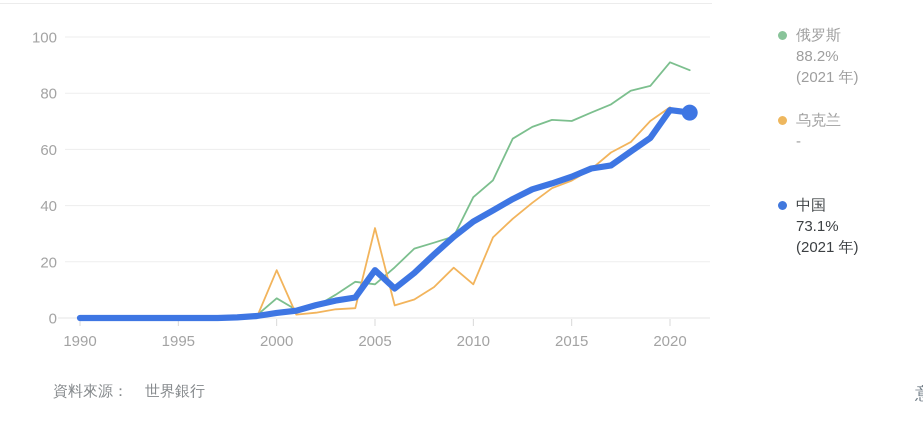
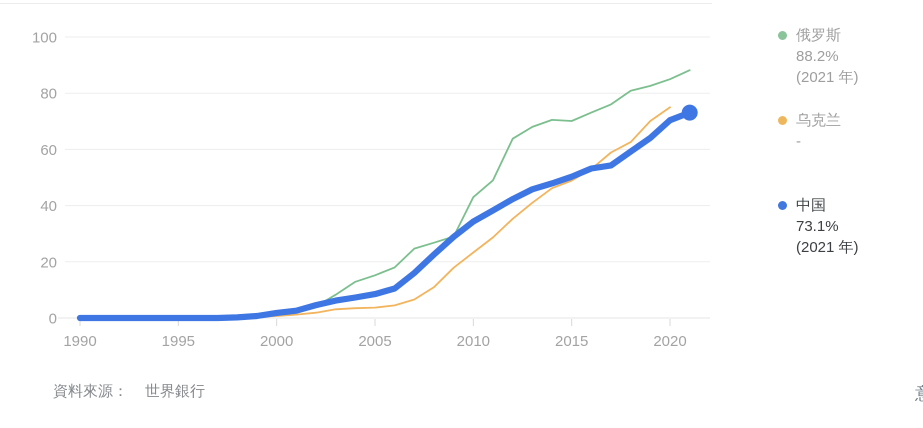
俄罗斯/2000: 7 -> 2
乌克兰/2000: 17 -> 1
俄罗斯/2005: 12 -> 15
乌克兰/2005: 32 -> 4
中国/2005: 17 -> 8
乌克兰/2010: 12 -> 23
俄罗斯/2020: 91 -> 85
中国/2020: 74 -> 70
